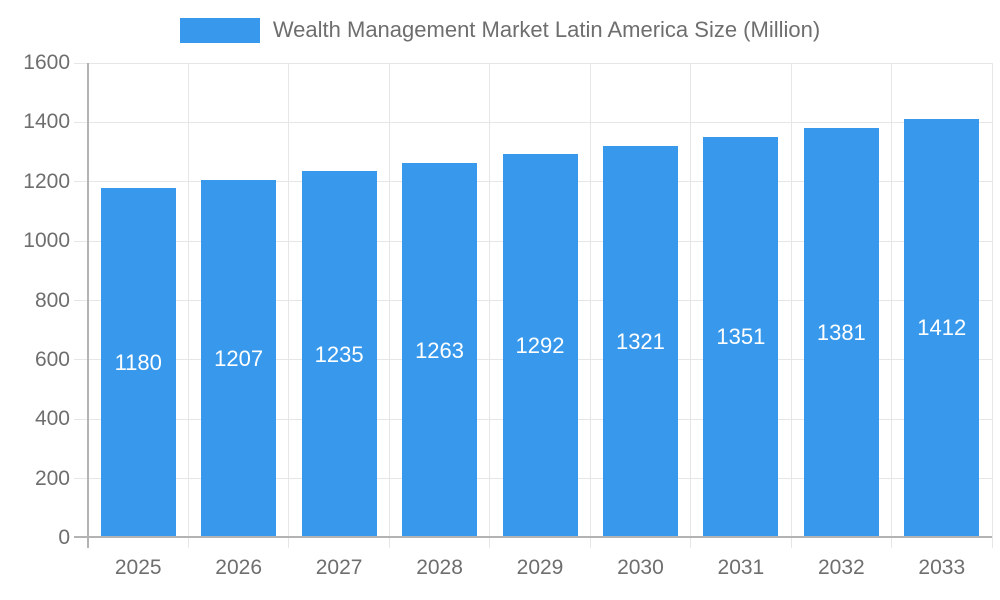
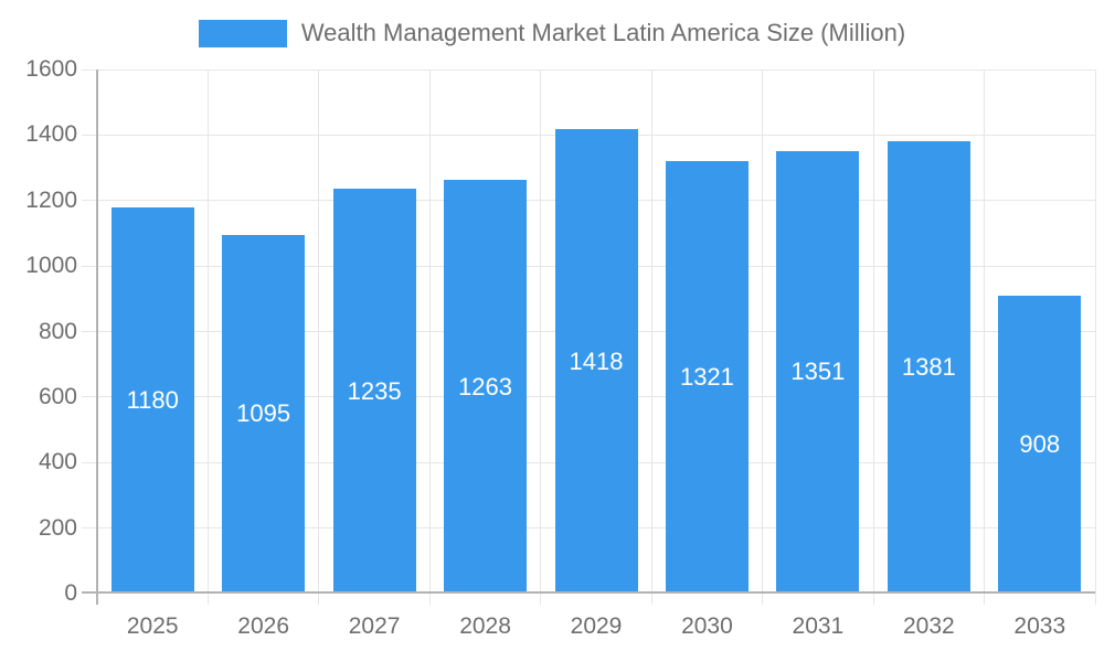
2026: 1207 -> 1095
2029: 1292 -> 1418
2033: 1412 -> 908
